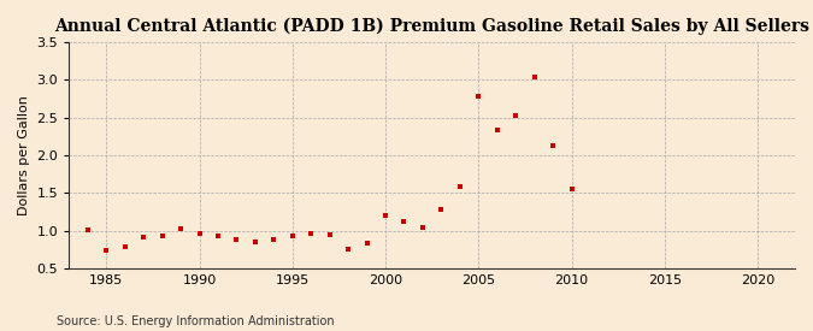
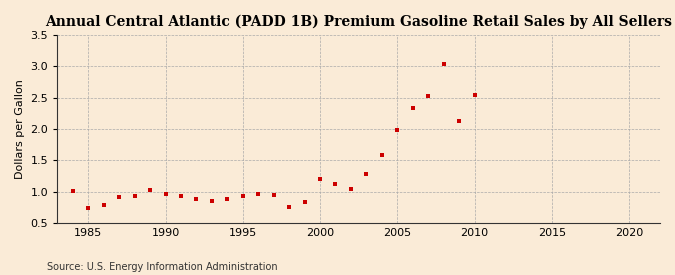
2005: 2.78 -> 1.99
2010: 1.56 -> 2.54
